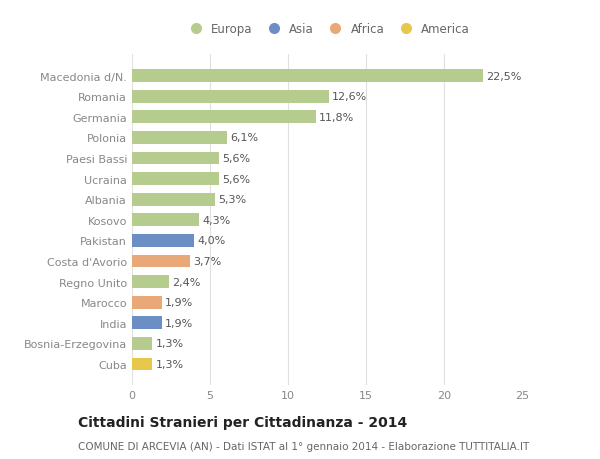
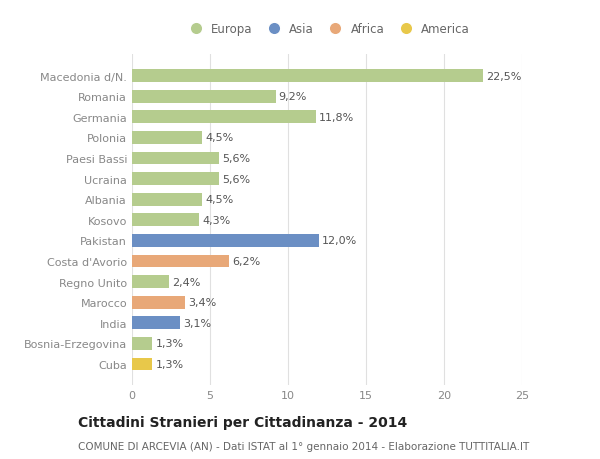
Romania: 12,6% -> 9,2%
Polonia: 6,1% -> 4,5%
Albania: 5,3% -> 4,5%
Pakistan: 4,0% -> 12,0%
Costa d'Avorio: 3,7% -> 6,2%
Marocco: 1,9% -> 3,4%
India: 1,9% -> 3,1%
